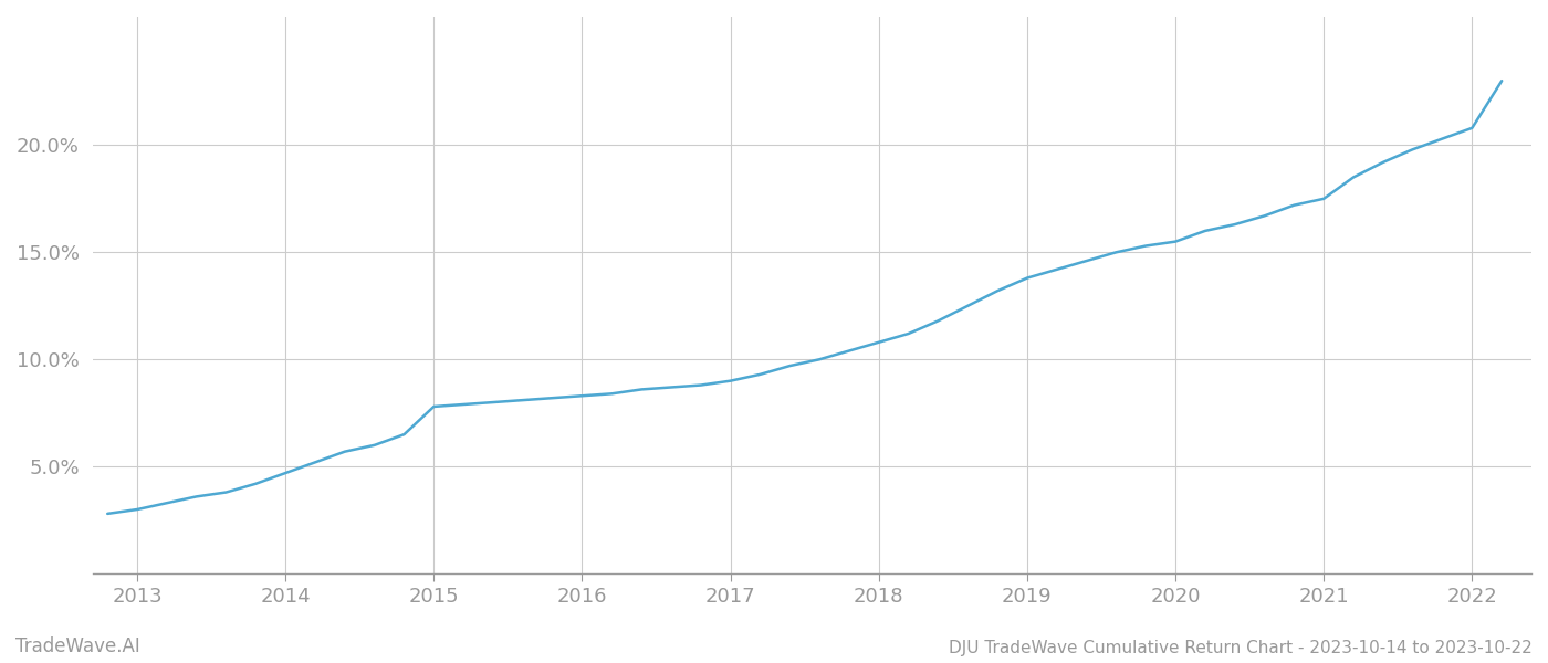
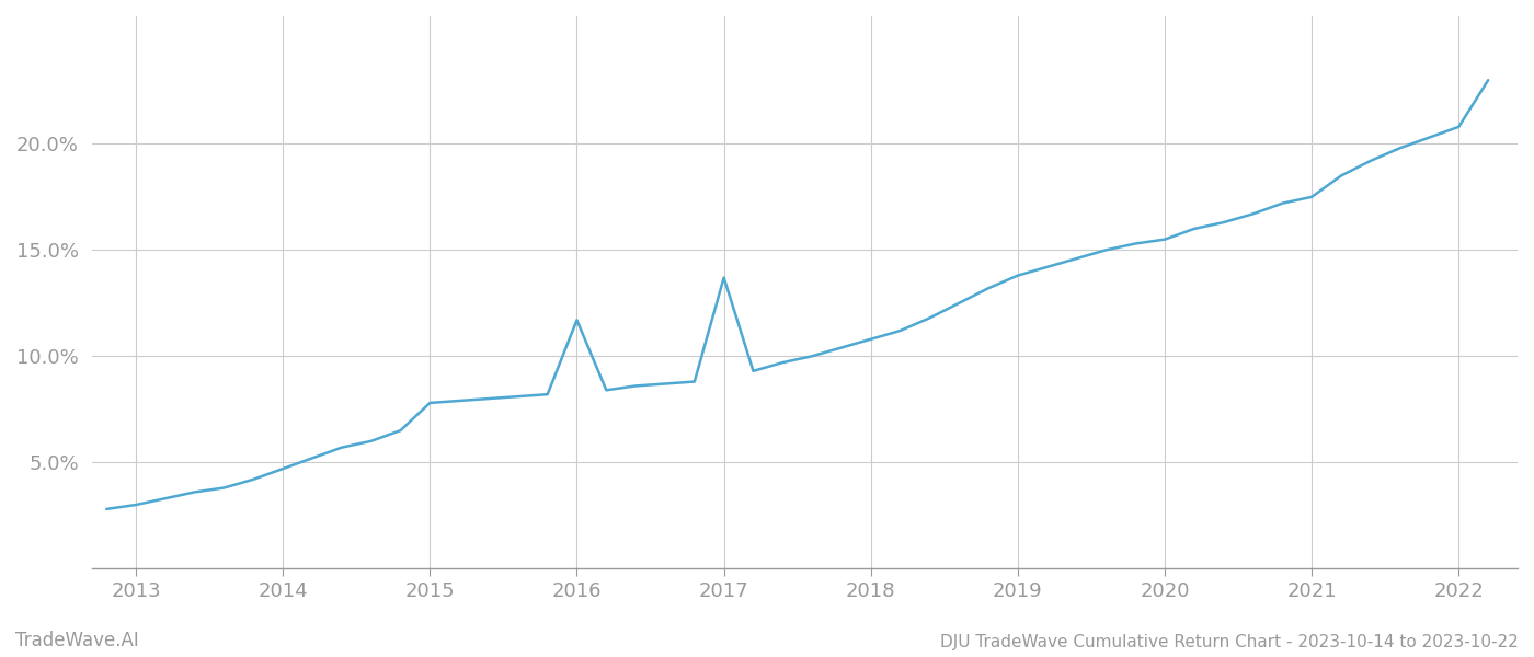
2016: 8.3% -> 11.7%
2017: 9.0% -> 13.7%
